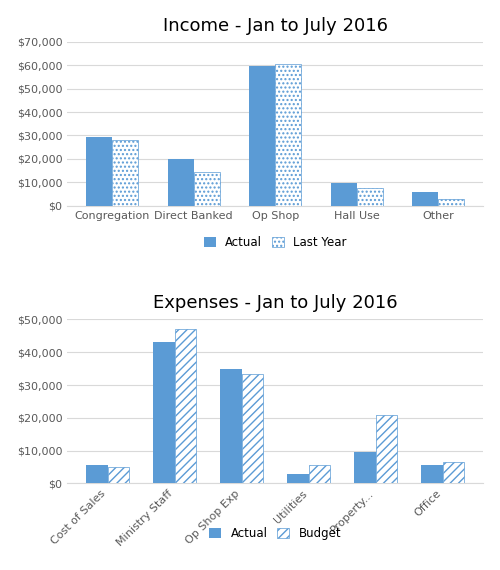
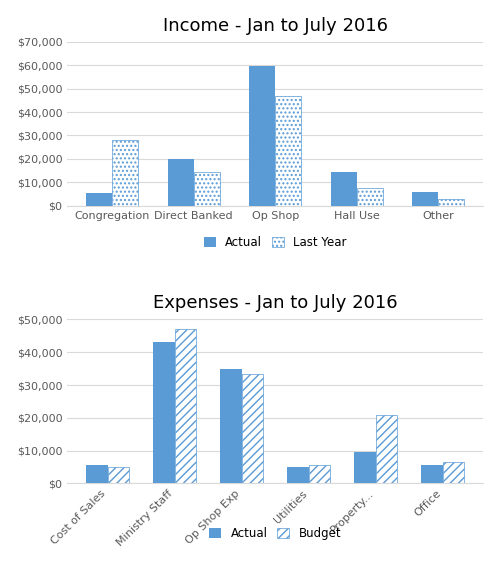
Income - Jan to July 2016/Actual/Congregation: $29,500 -> $5,500
Income - Jan to July 2016/Last Year/Op Shop: $60,500 -> $47,000
Income - Jan to July 2016/Actual/Hall Use: $9,500 -> $14,500
Expenses - Jan to July 2016/Actual/Utilities: $3,000 -> $5,000
